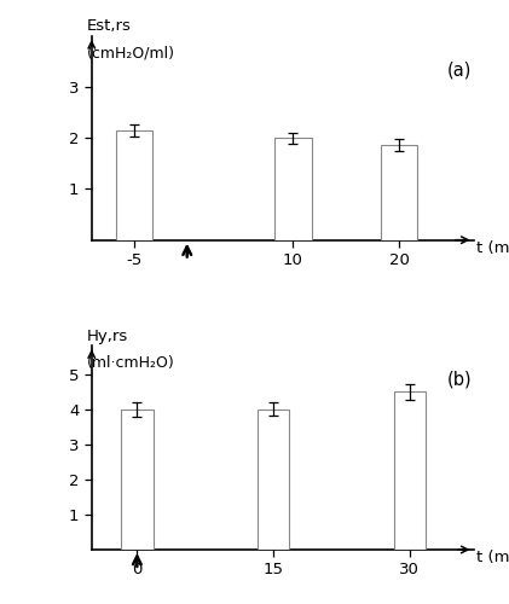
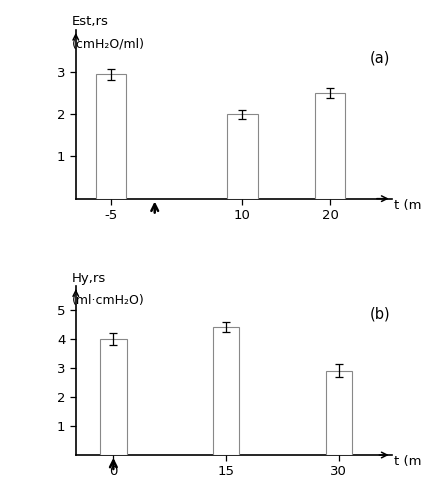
-5: 2.15 -> 2.95
20: 1.87 -> 2.50
15: 4.0 -> 4.4
30: 4.5 -> 2.9
